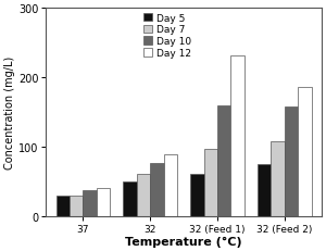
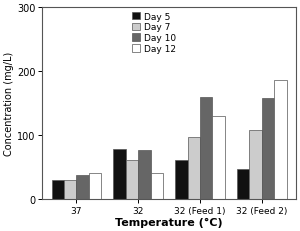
Day 5/32: 50 -> 78
Day 12/32: 90 -> 42
Day 12/32 (Feed 1): 232 -> 130
Day 5/32 (Feed 2): 75 -> 48
